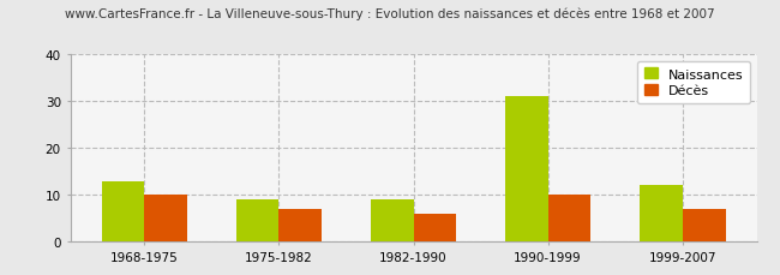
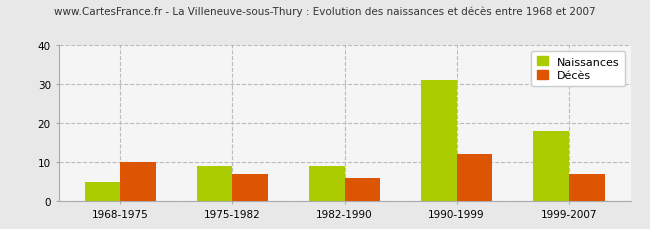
Naissances/1968-1975: 13 -> 5
Décès/1990-1999: 10 -> 12
Naissances/1999-2007: 12 -> 18
